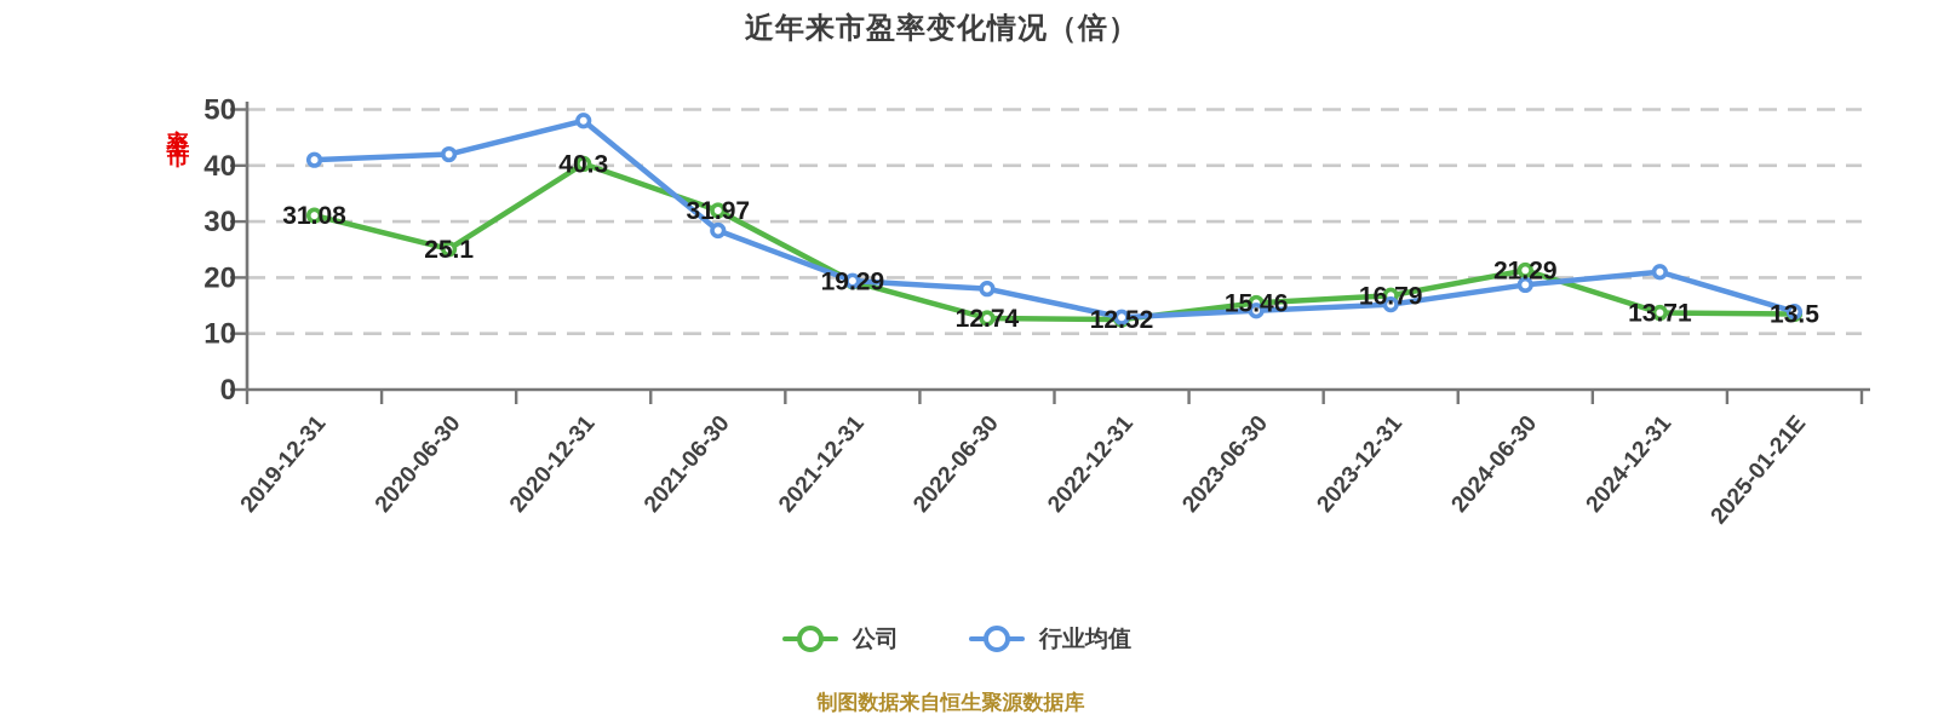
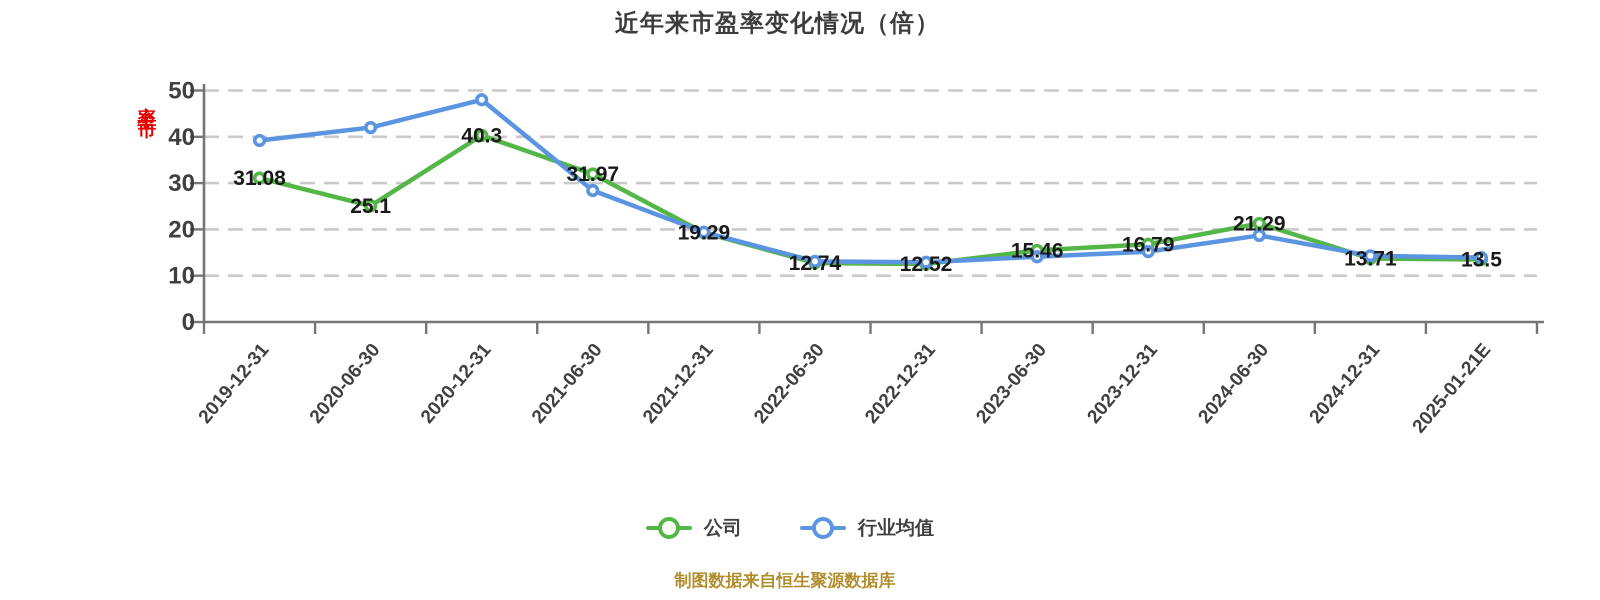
行业均值/2019-12-31: 41 -> 39
行业均值/2022-06-30: 18 -> 13
行业均值/2024-12-31: 21 -> 14
